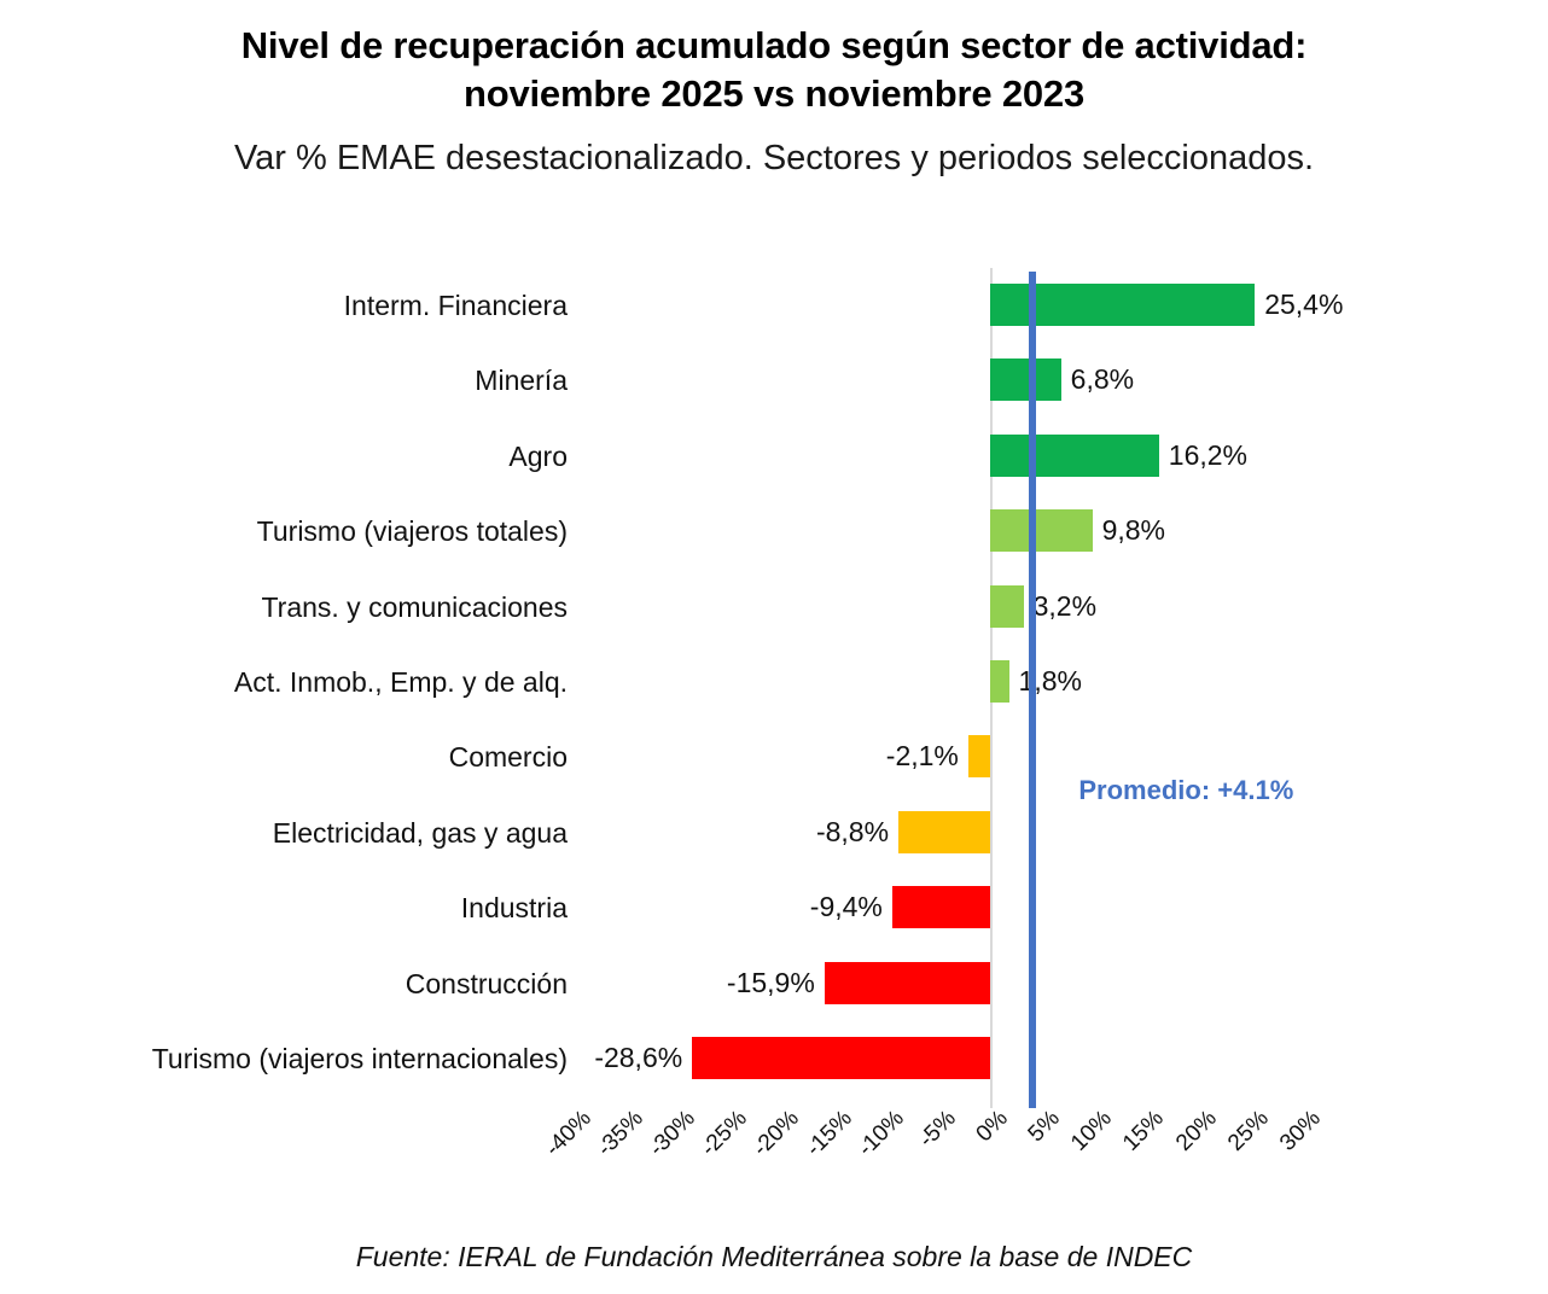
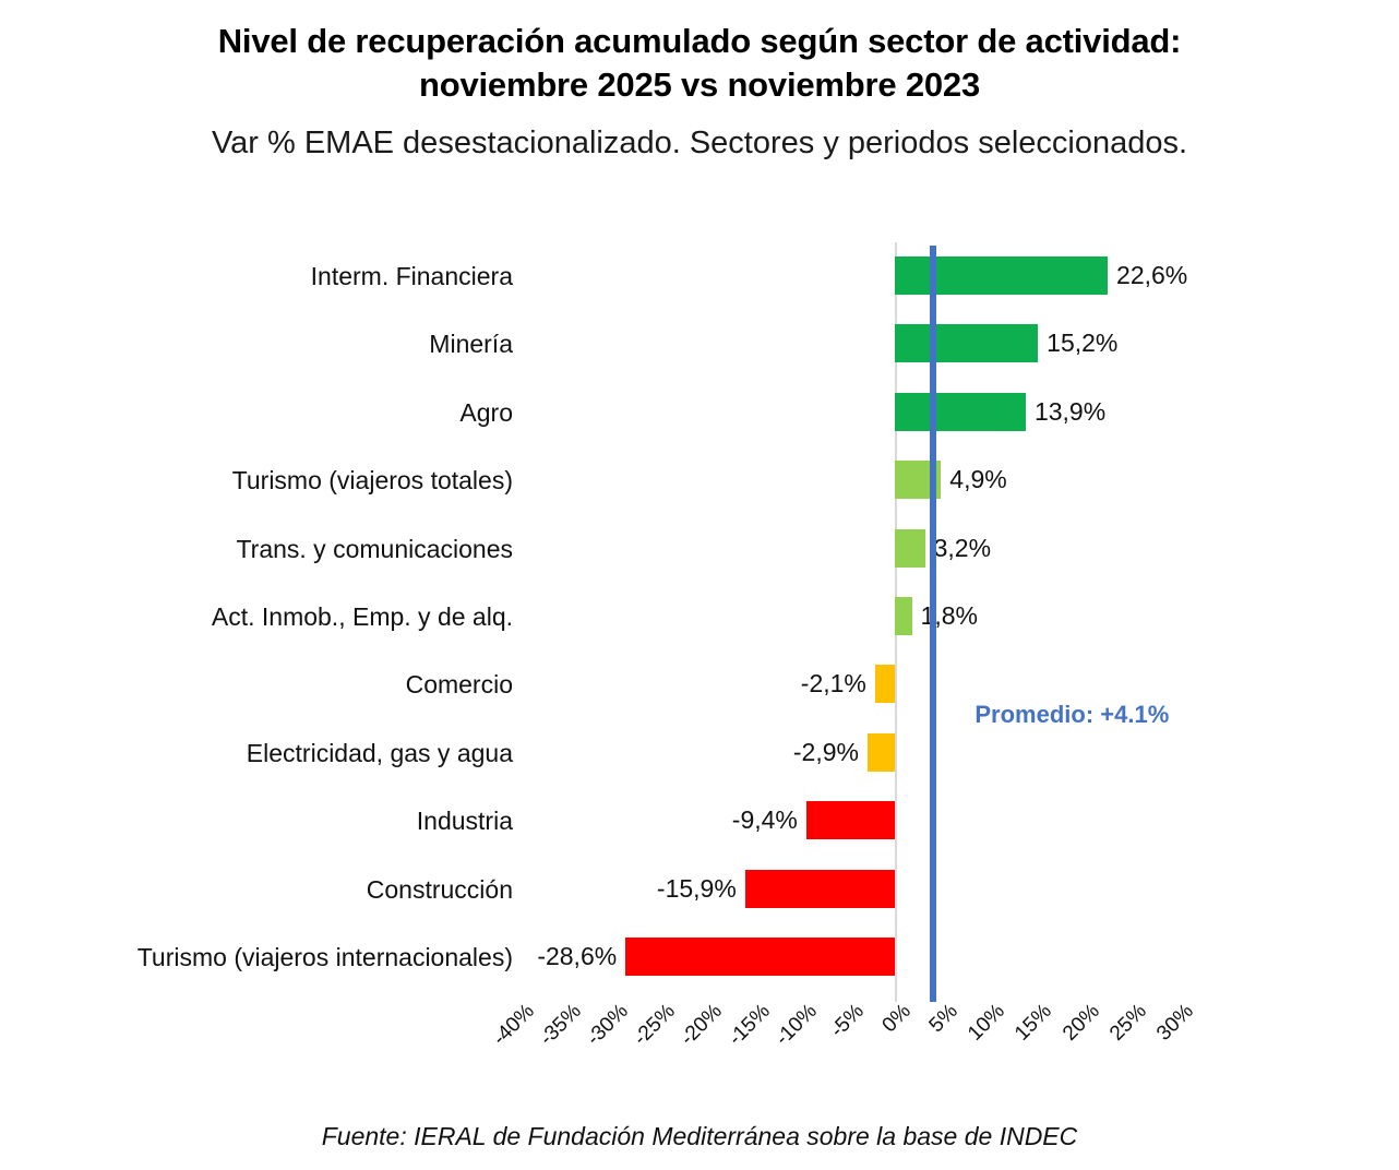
Interm. Financiera: 25,4% -> 22,6%
Minería: 6,8% -> 15,2%
Agro: 16,2% -> 13,9%
Turismo (viajeros totales): 9,8% -> 4,9%
Electricidad, gas y agua: -8,8% -> -2,9%
